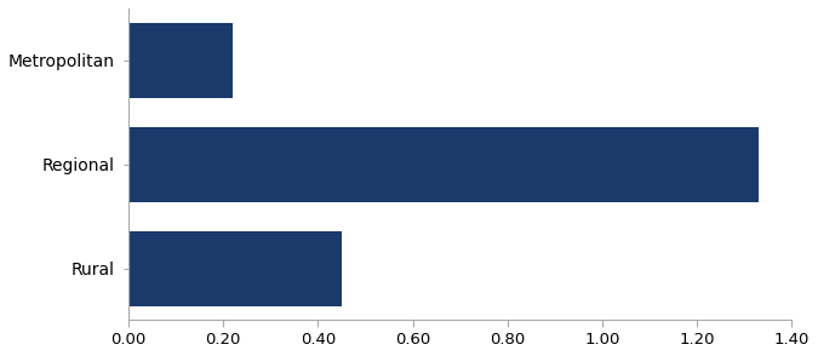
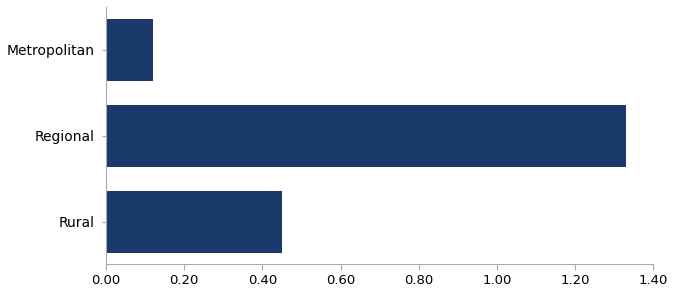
Metropolitan: 0.22 -> 0.12
